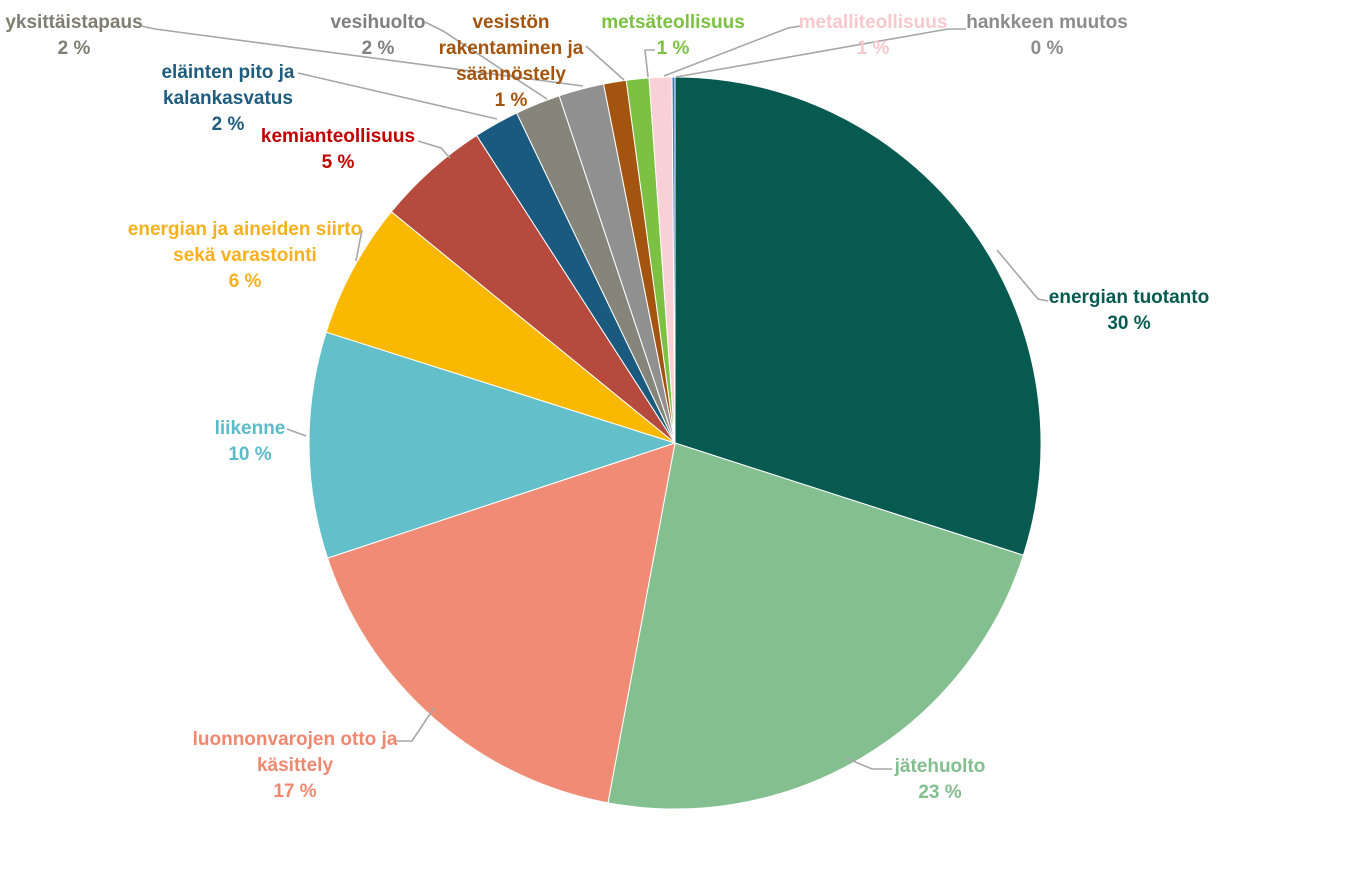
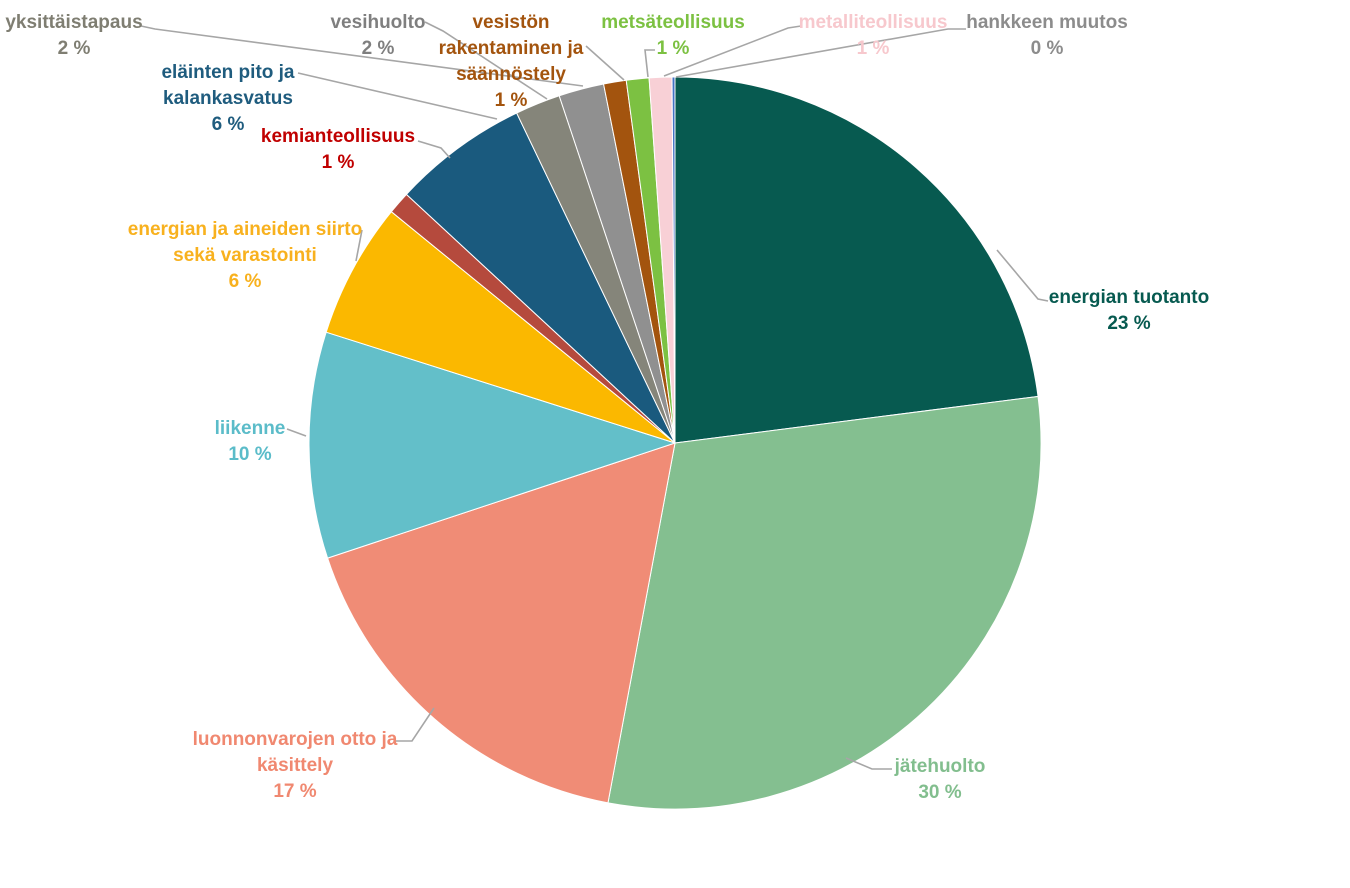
energian tuotanto: 30 -> 23
jätehuolto: 23 -> 30
kemianteollisuus: 5 -> 1
eläinten pito ja kalankasvatus: 2 -> 6
